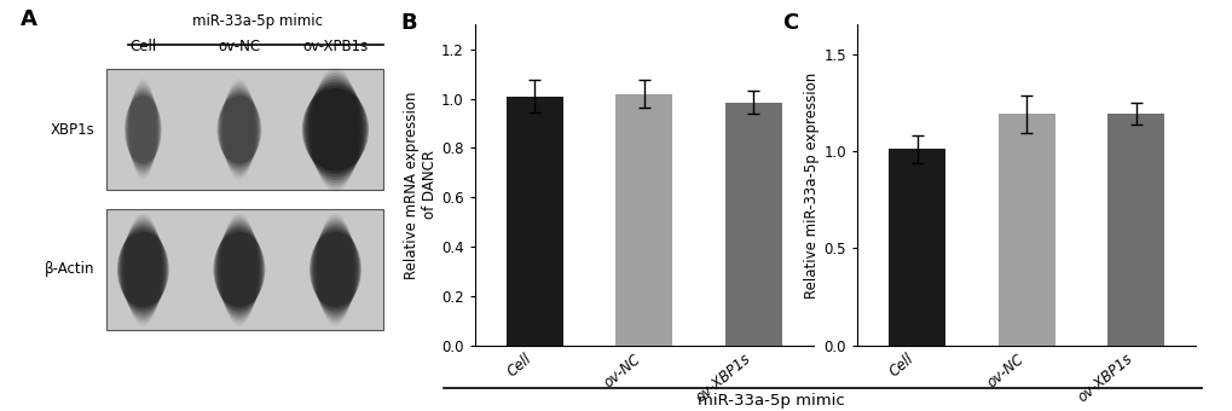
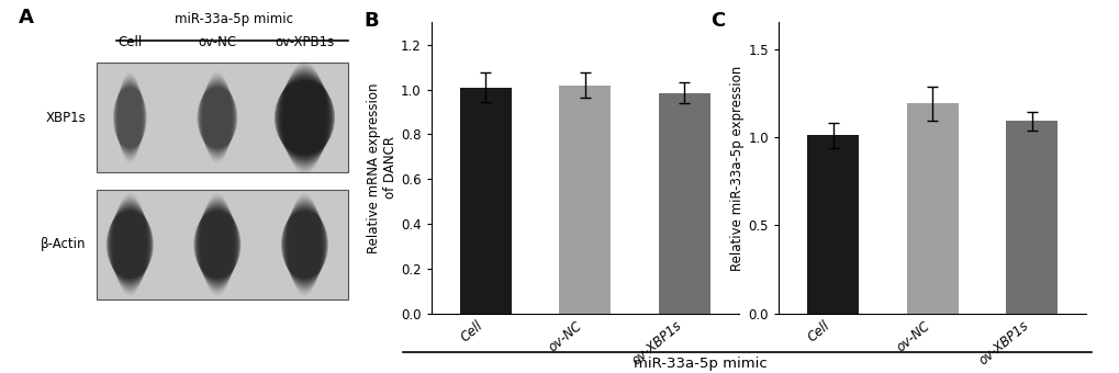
ov-XBP1s: 1.19 -> 1.09
